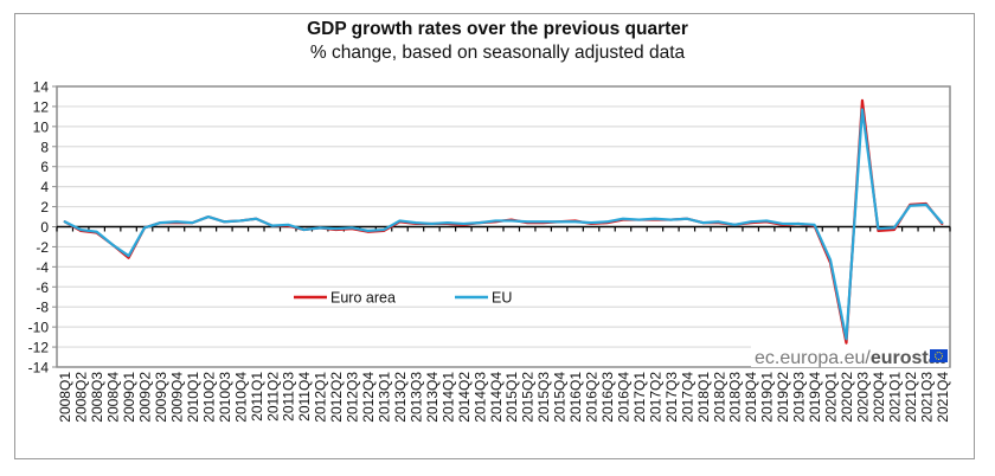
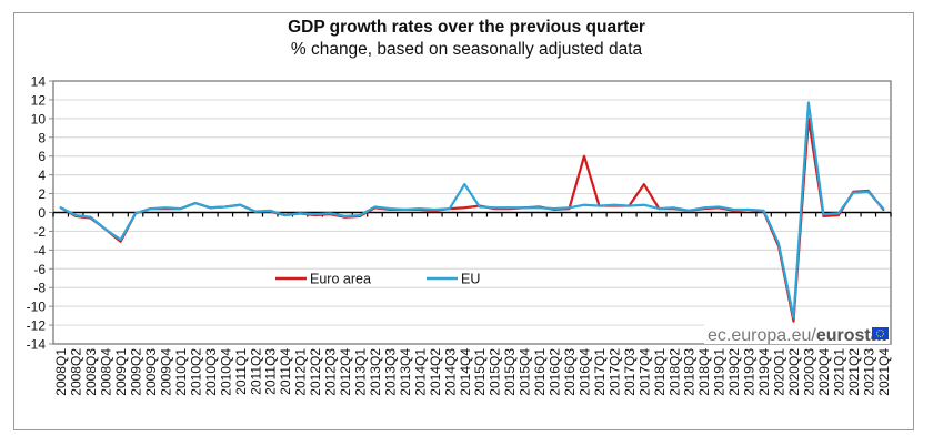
EU/2014Q4: 1 -> 3
Euro area/2016Q4: 1 -> 6
Euro area/2017Q4: 1 -> 3
Euro area/2020Q3: 13 -> 10
